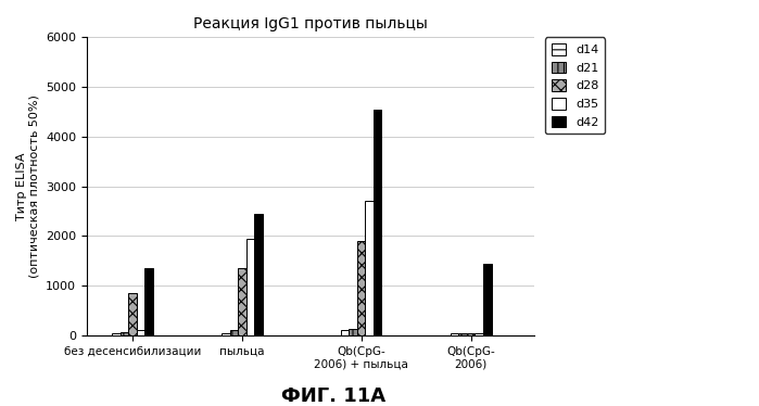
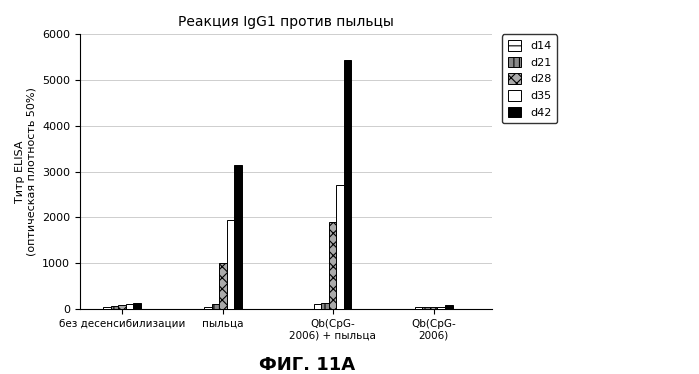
d28/без десенсибилизации: 850 -> 80
d42/без десенсибилизации: 1350 -> 130
d28/пыльца: 1350 -> 1000
d42/пыльца: 2450 -> 3150
d42/Qb(CpG- 2006) + пыльца: 4550 -> 5450
d42/Qb(CpG- 2006): 1450 -> 80
